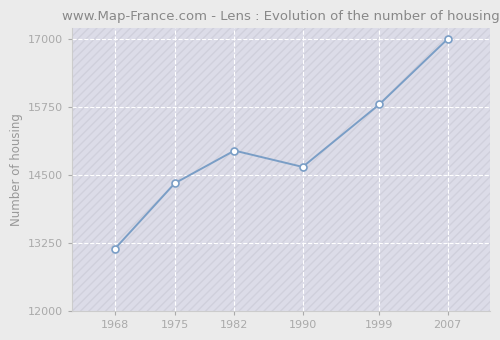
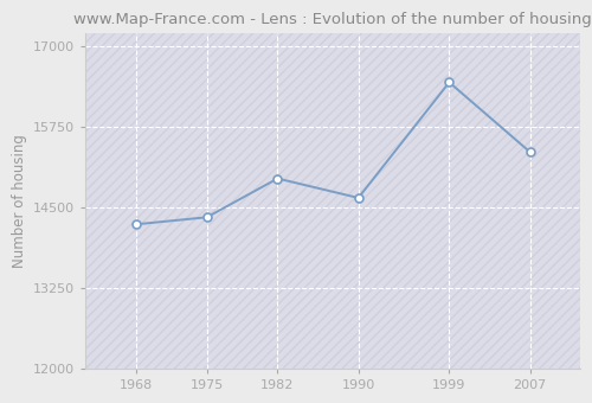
1968: 13150 -> 14240
1999: 15800 -> 16440
2007: 17000 -> 15360
